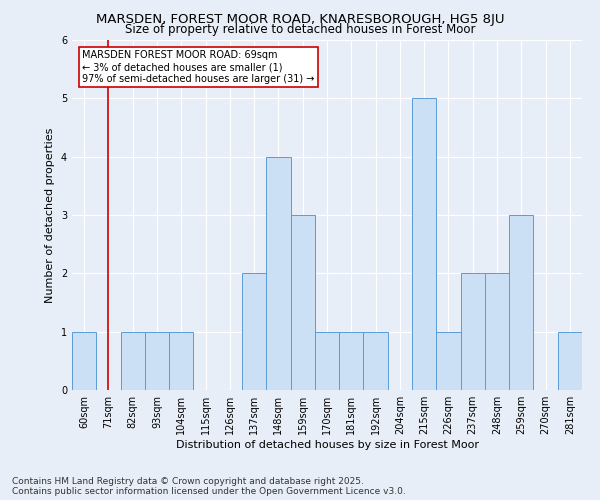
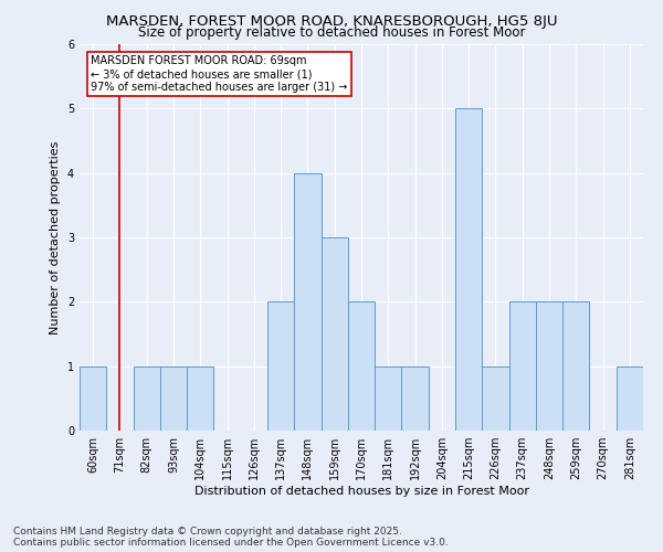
170sqm: 1 -> 2
259sqm: 3 -> 2
